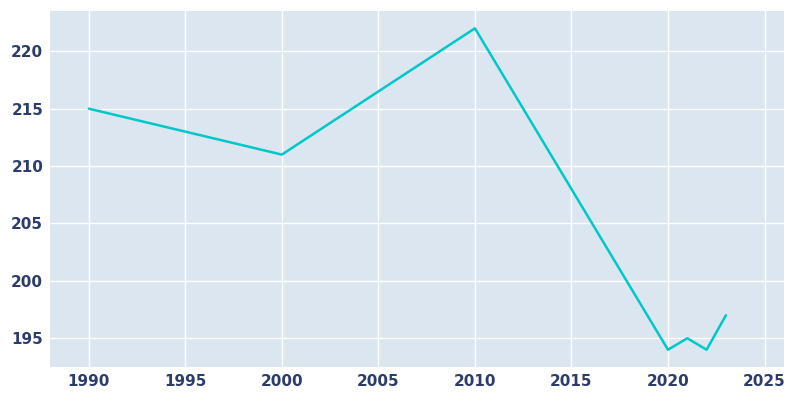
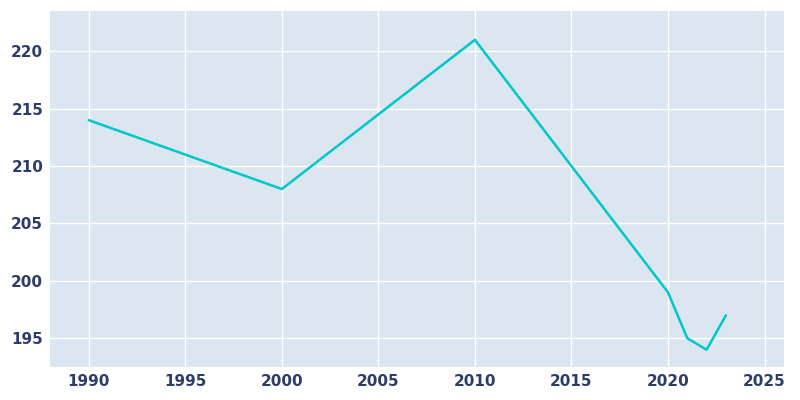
1990: 215 -> 214
2000: 211 -> 208
2010: 222 -> 221
2020: 194 -> 199
